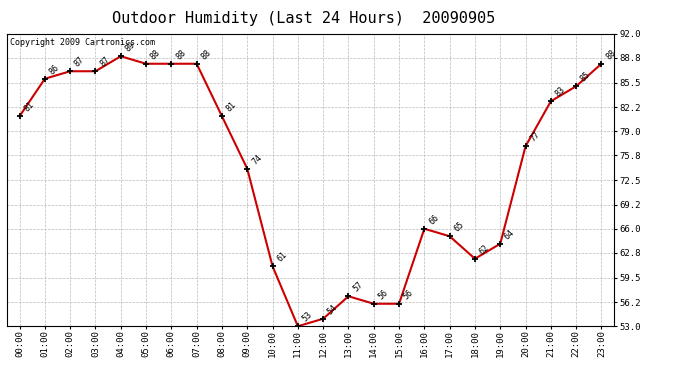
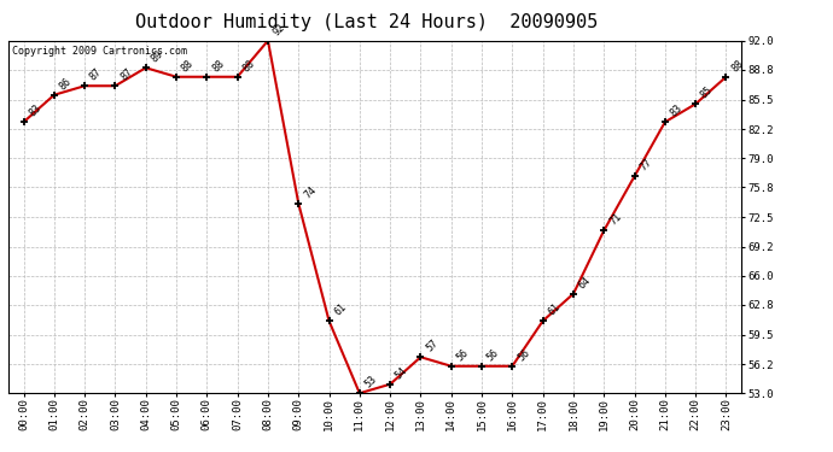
00:00: 81 -> 83
08:00: 81 -> 92
16:00: 66 -> 56
17:00: 65 -> 61
18:00: 62 -> 64
19:00: 64 -> 71
